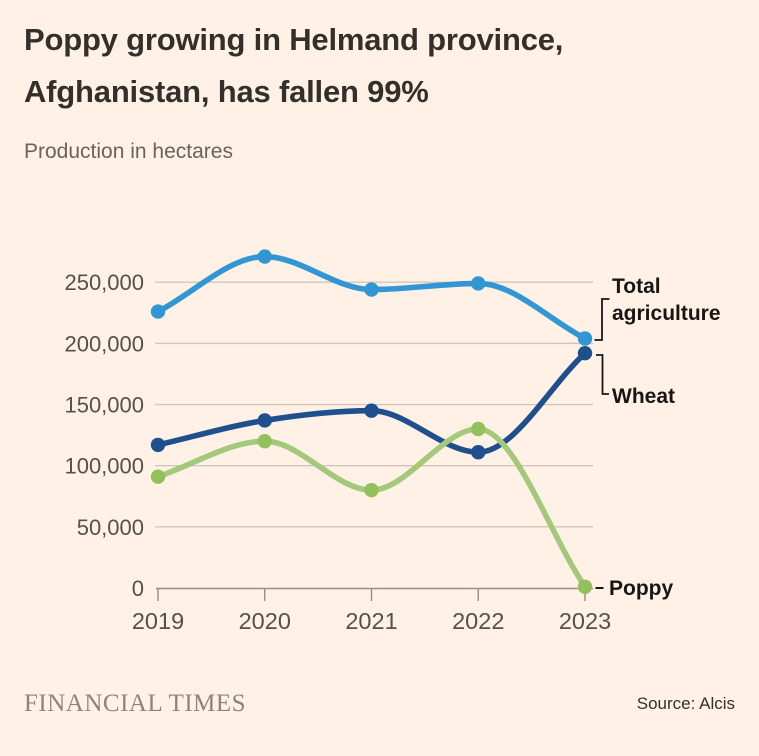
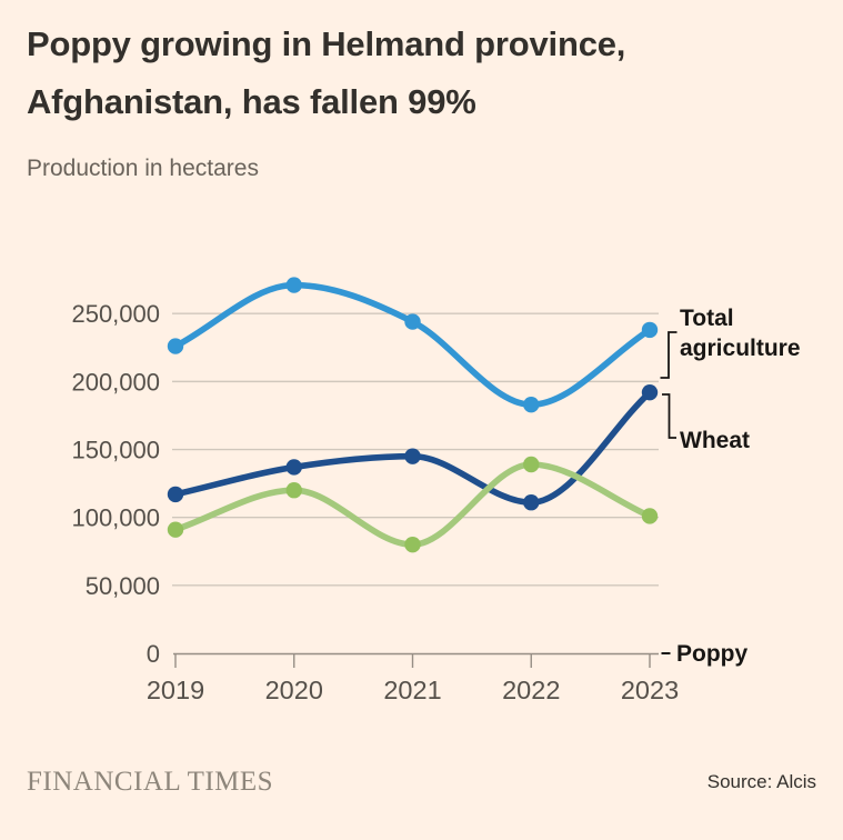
Total agriculture/2022: 249000 -> 183000
Poppy/2022: 130000 -> 139000
Total agriculture/2023: 204000 -> 238000
Poppy/2023: 1000 -> 101000
